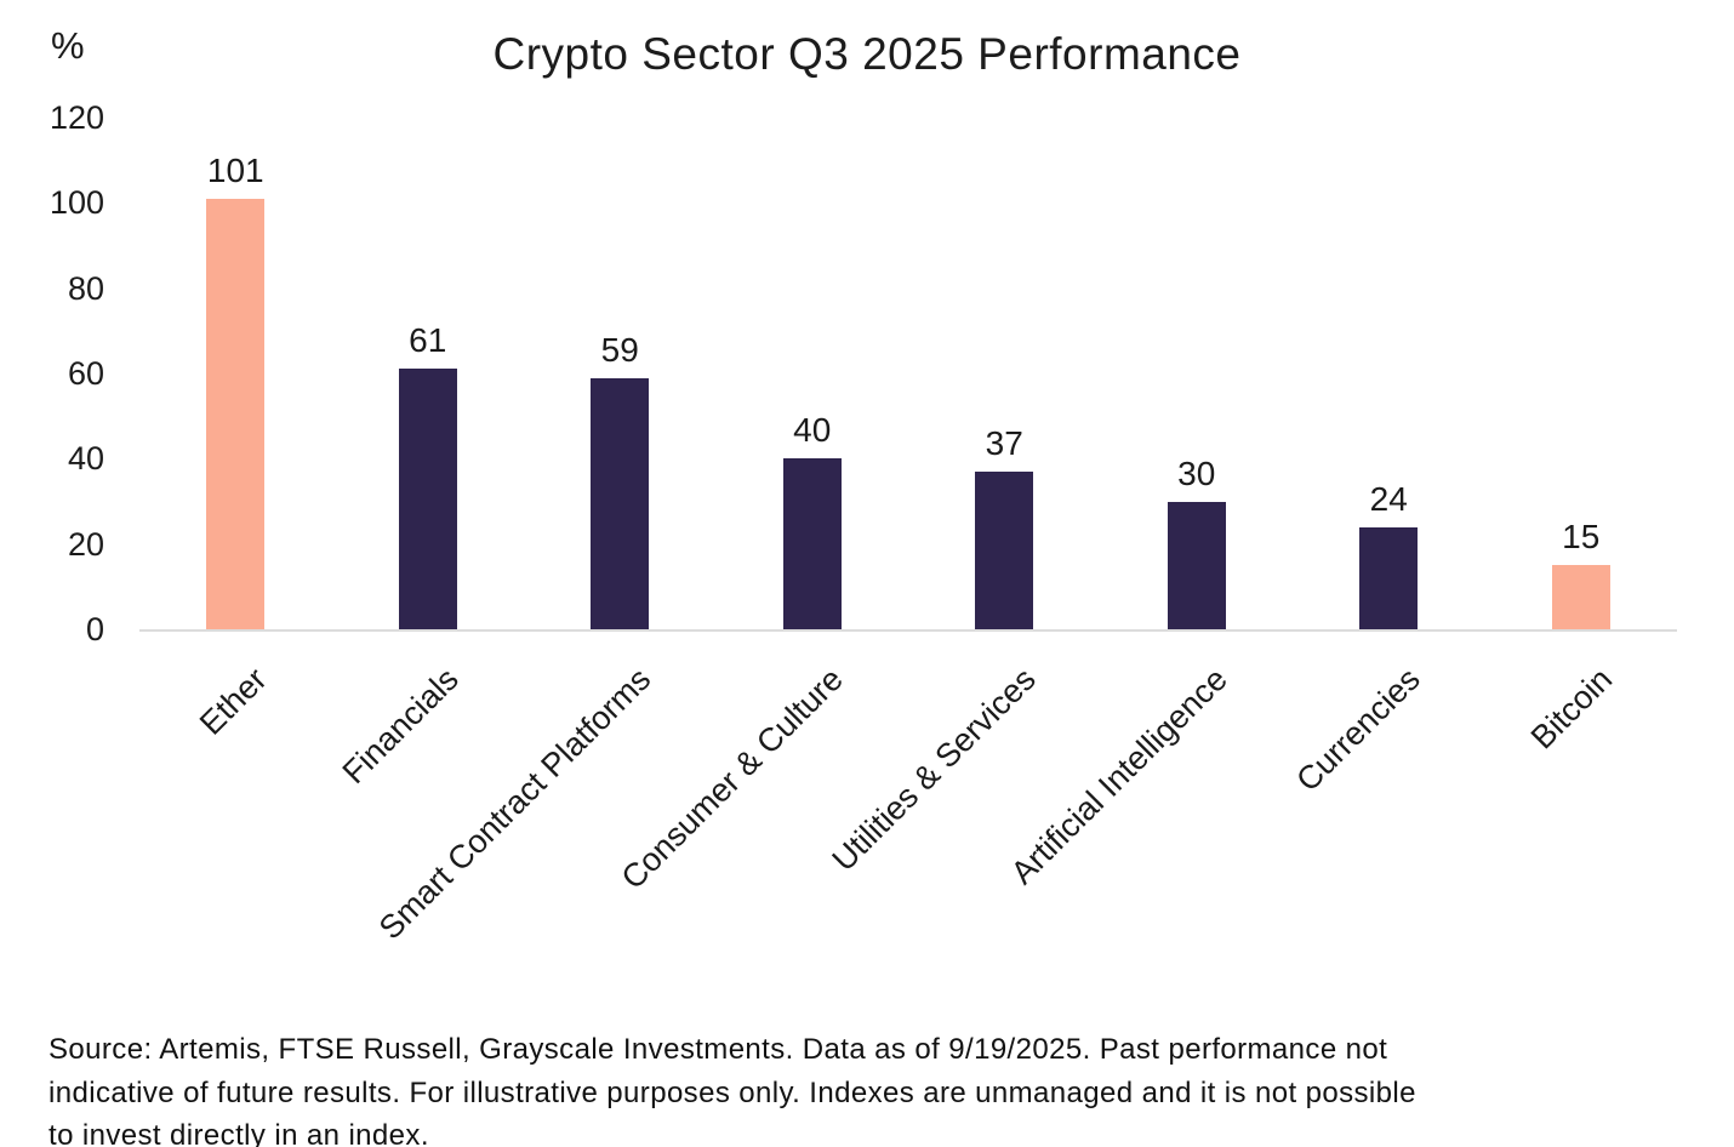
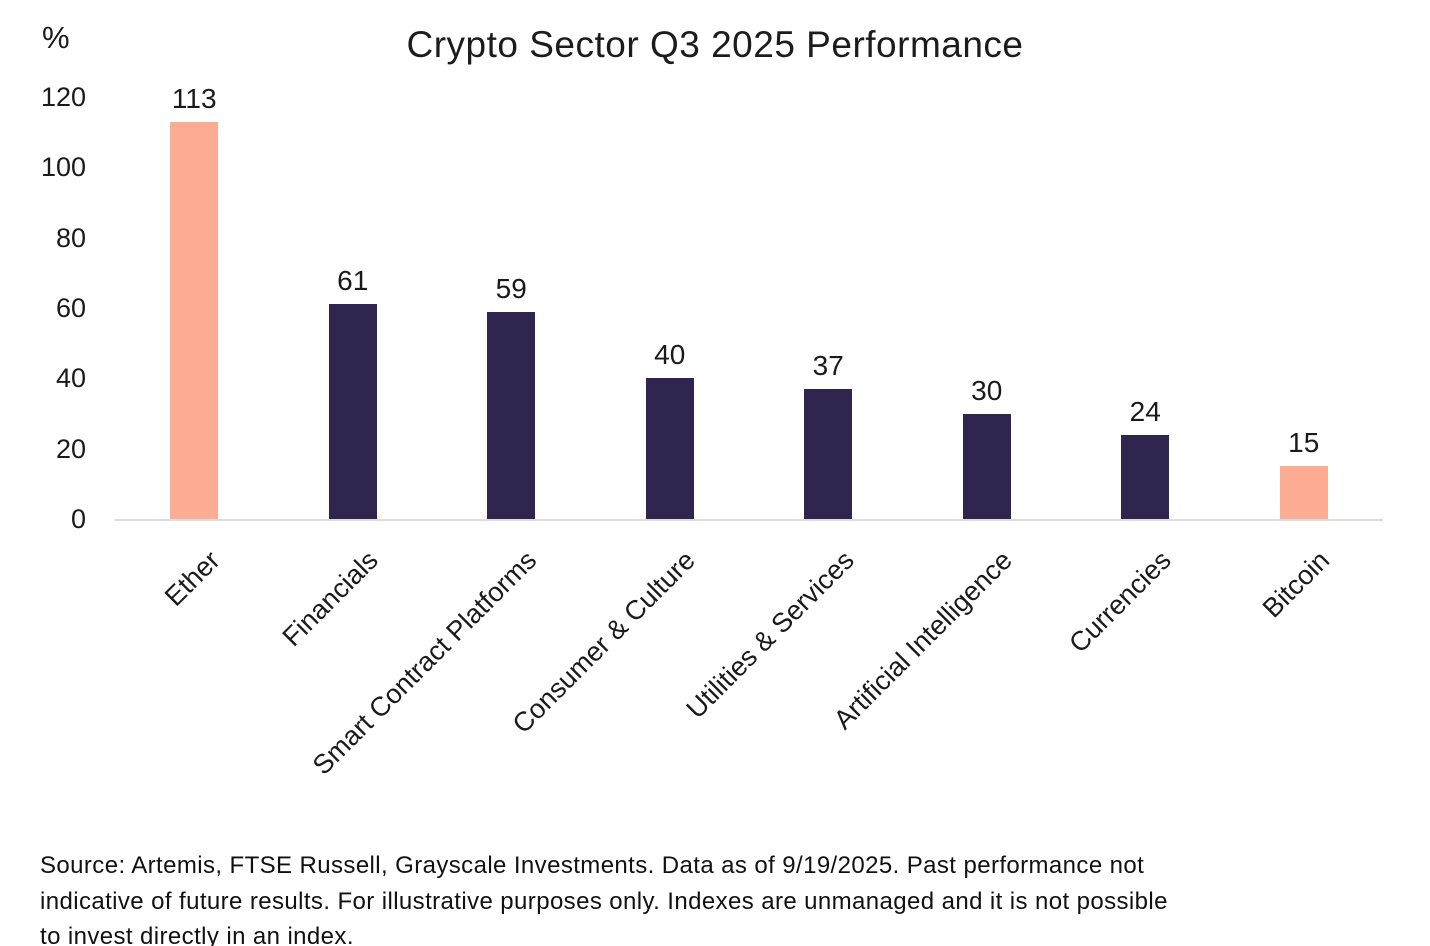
Ether: 101 -> 113
